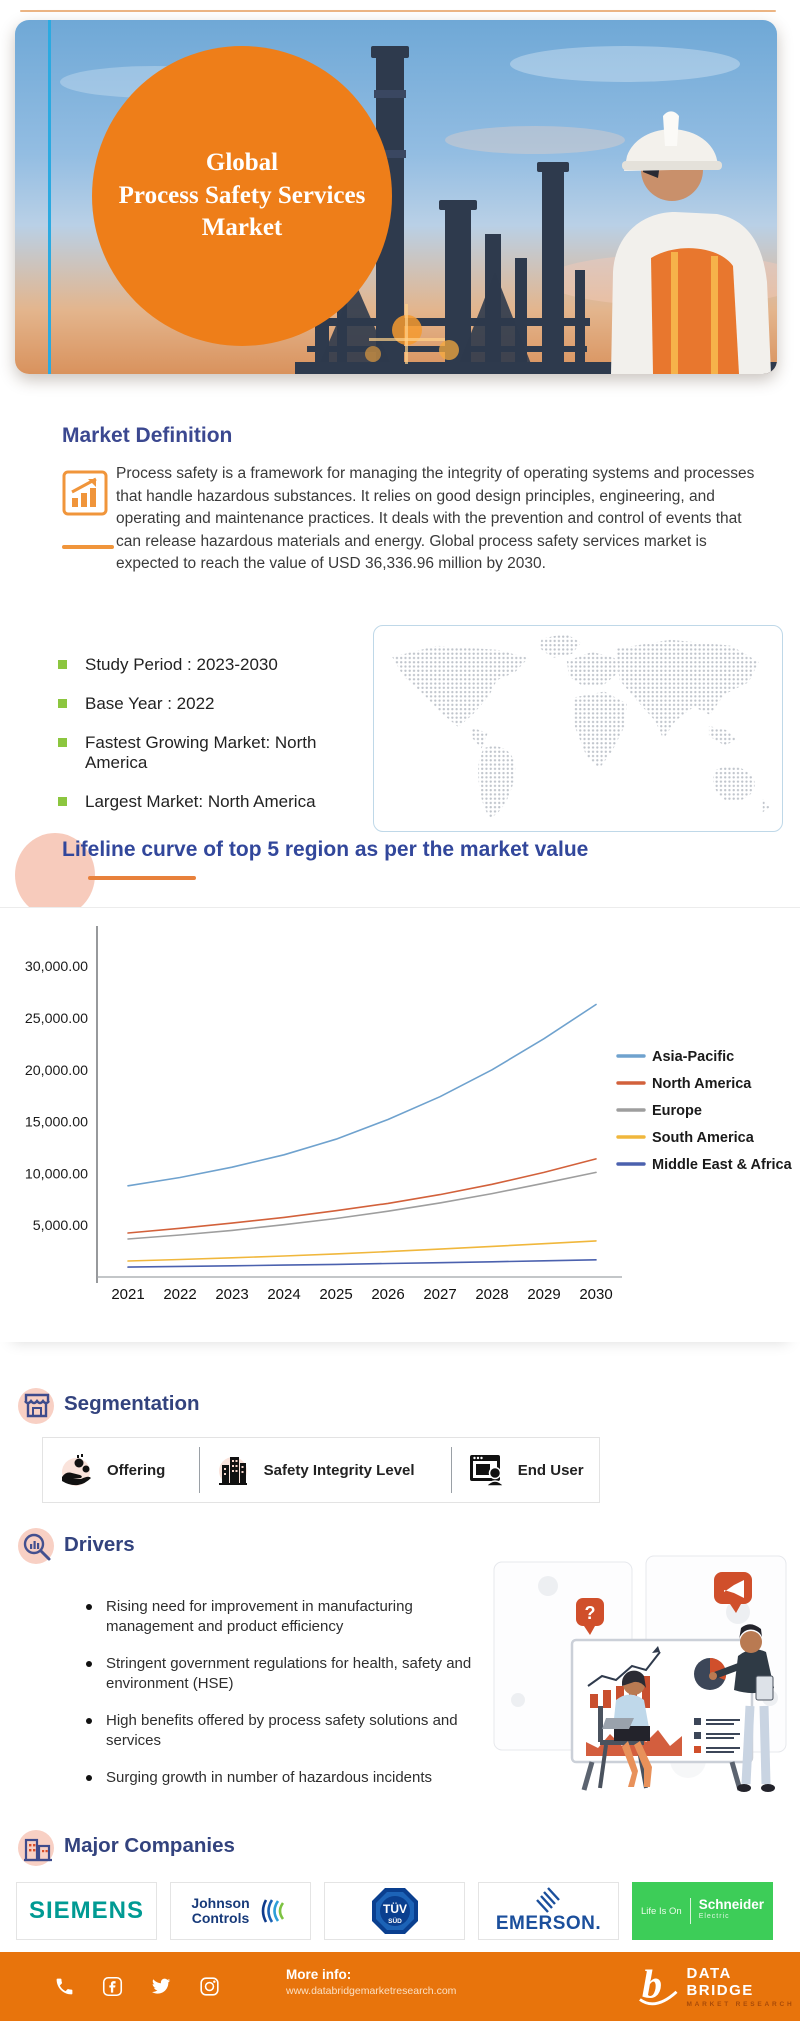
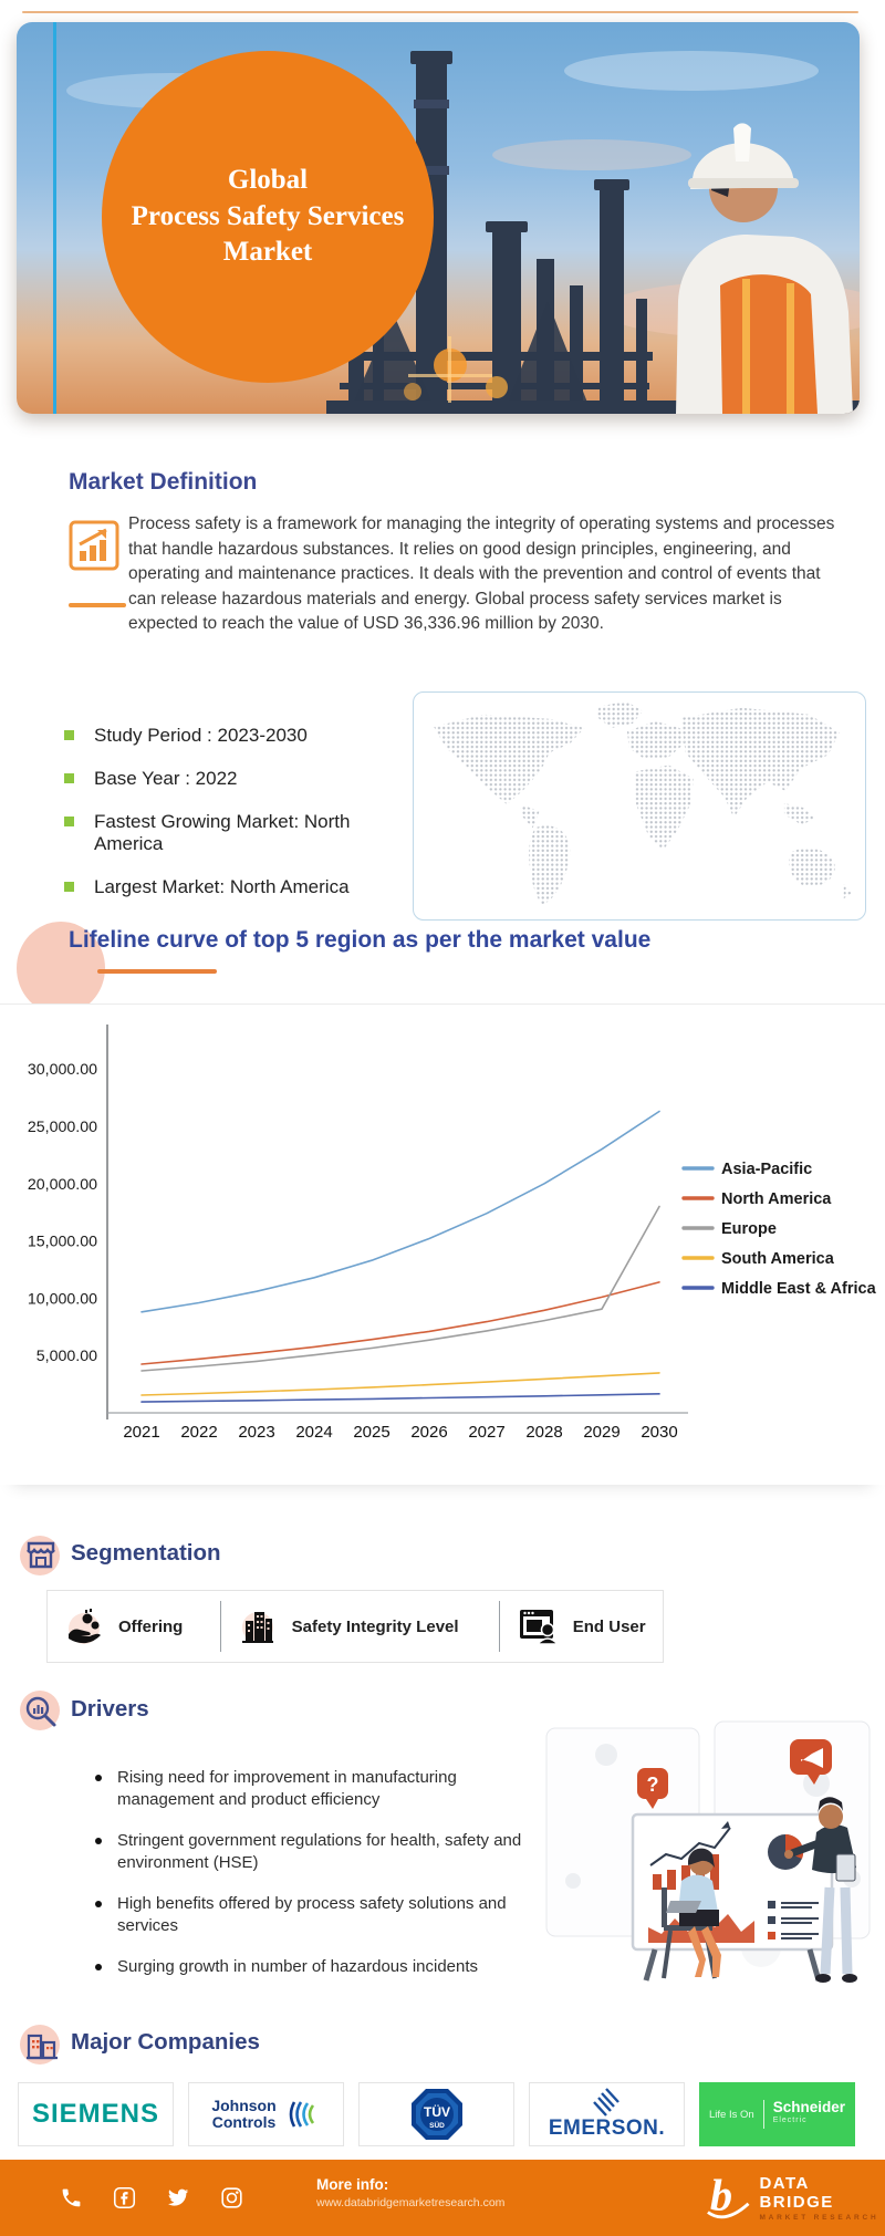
Europe/2030: 10100 -> 18000
